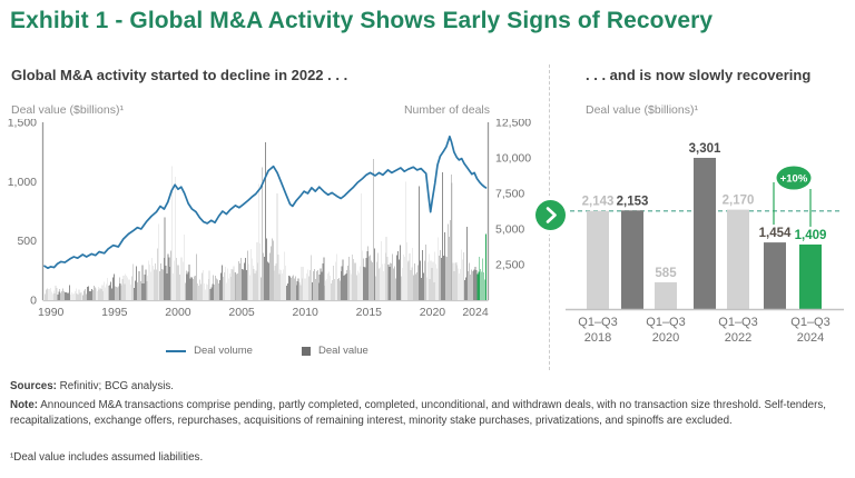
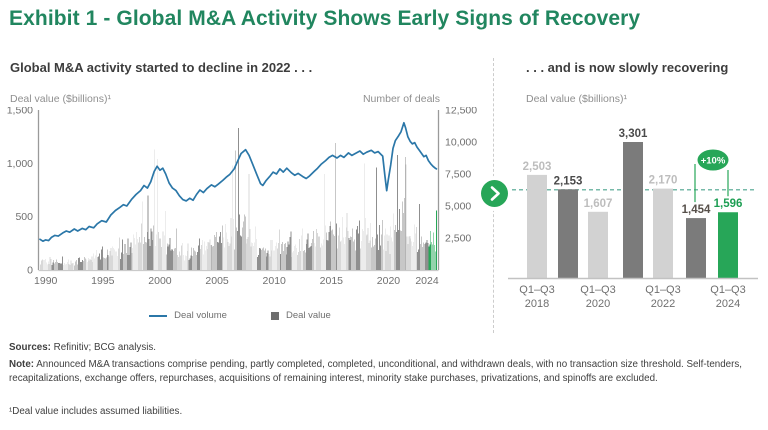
. . . and is now slowly recovering/2018: 2,143 -> 2,503
. . . and is now slowly recovering/2020: 585 -> 1,607
. . . and is now slowly recovering/2024: 1,409 -> 1,596
